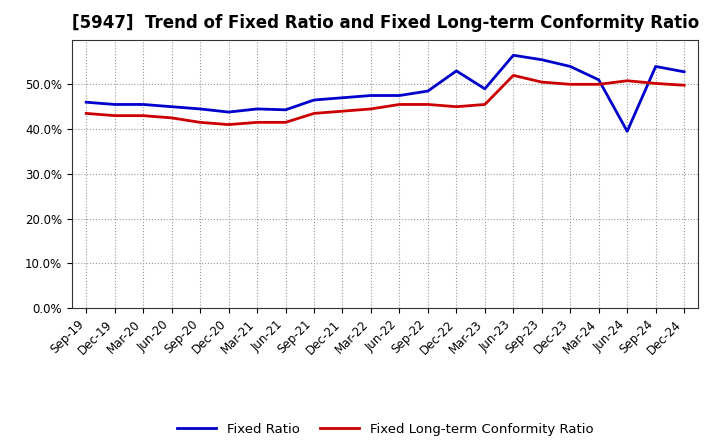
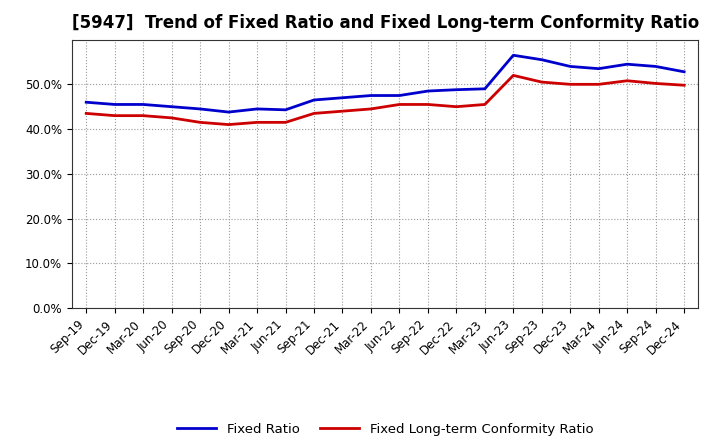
Fixed Ratio/Dec-22: 53.0% -> 48.8%
Fixed Ratio/Mar-24: 51.0% -> 53.5%
Fixed Ratio/Jun-24: 39.5% -> 54.5%
